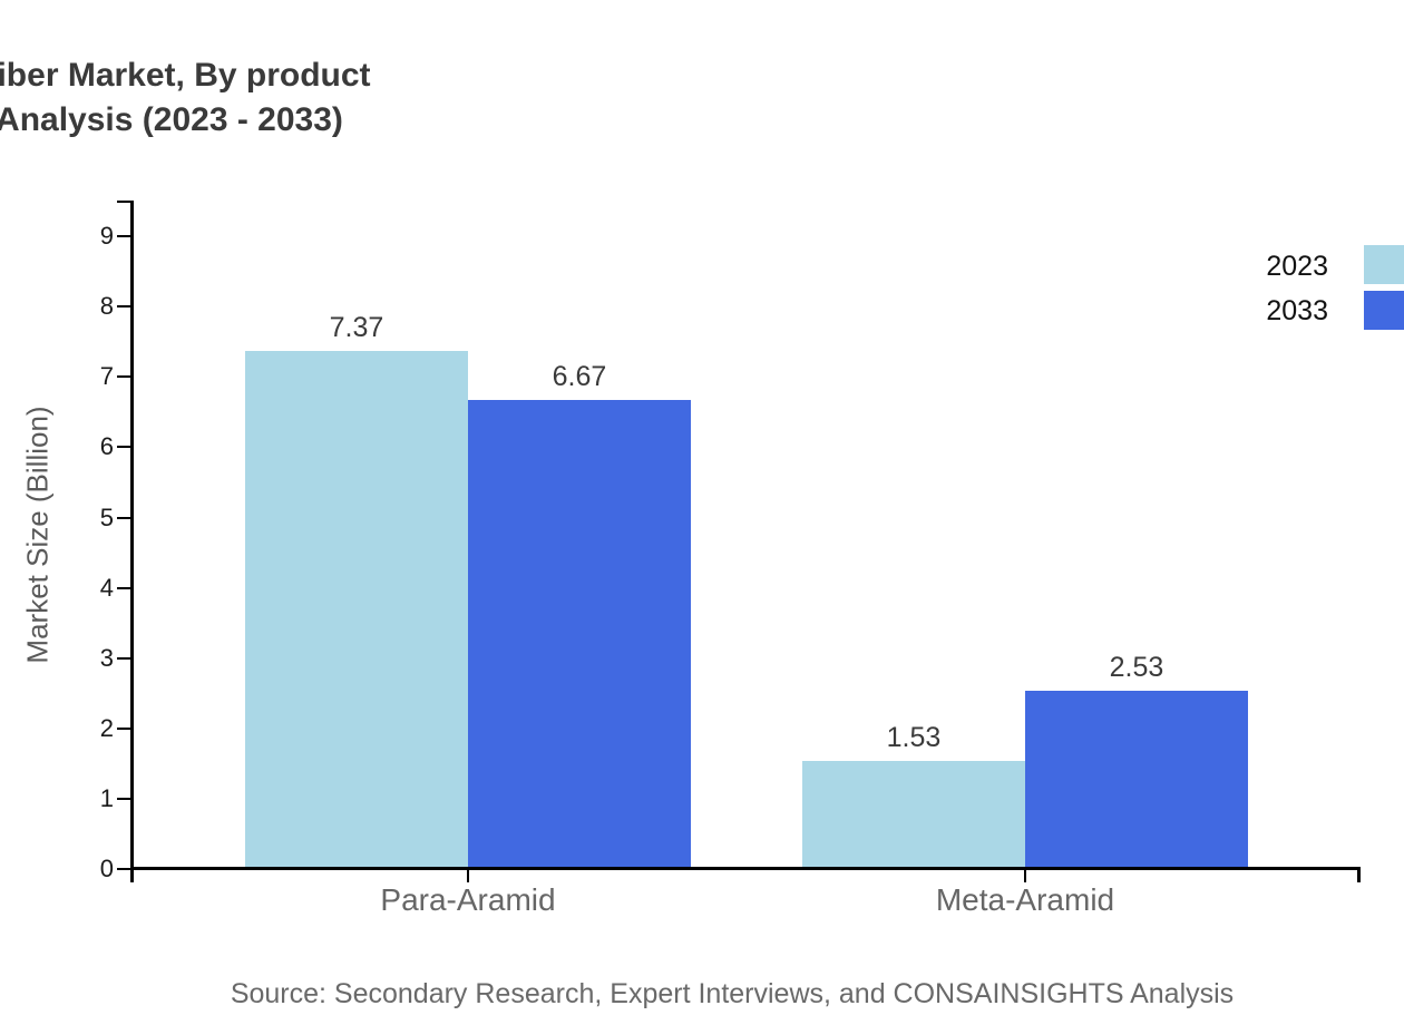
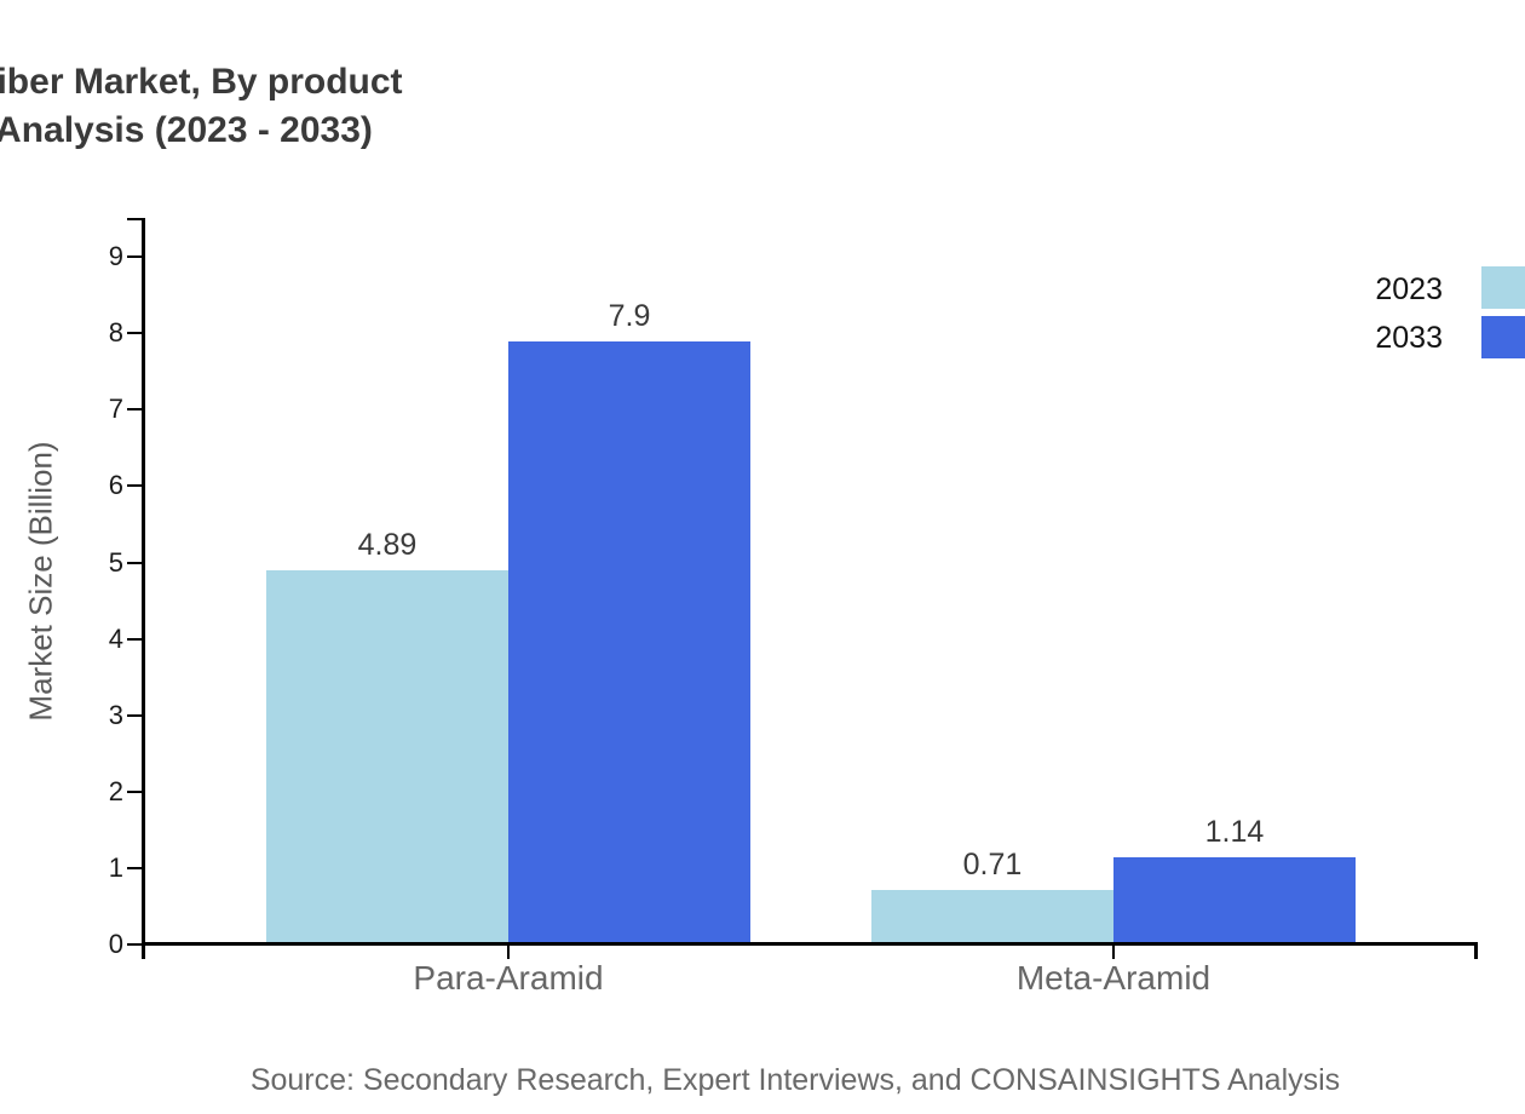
2023/Para-Aramid: 7.37 -> 4.89
2033/Para-Aramid: 6.67 -> 7.9
2023/Meta-Aramid: 1.53 -> 0.71
2033/Meta-Aramid: 2.53 -> 1.14
